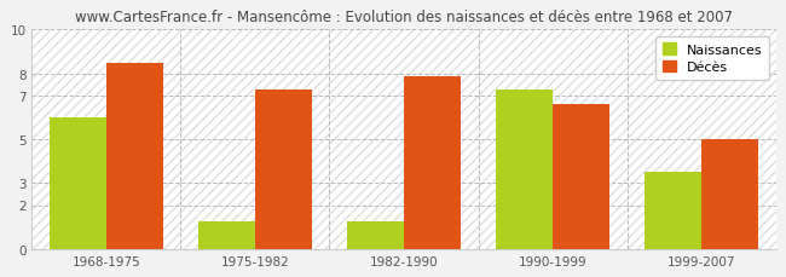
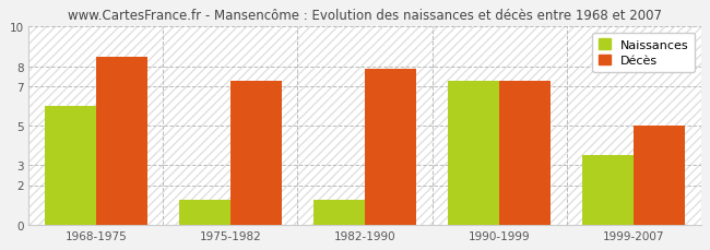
Décès/1990-1999: 6.6 -> 7.2
